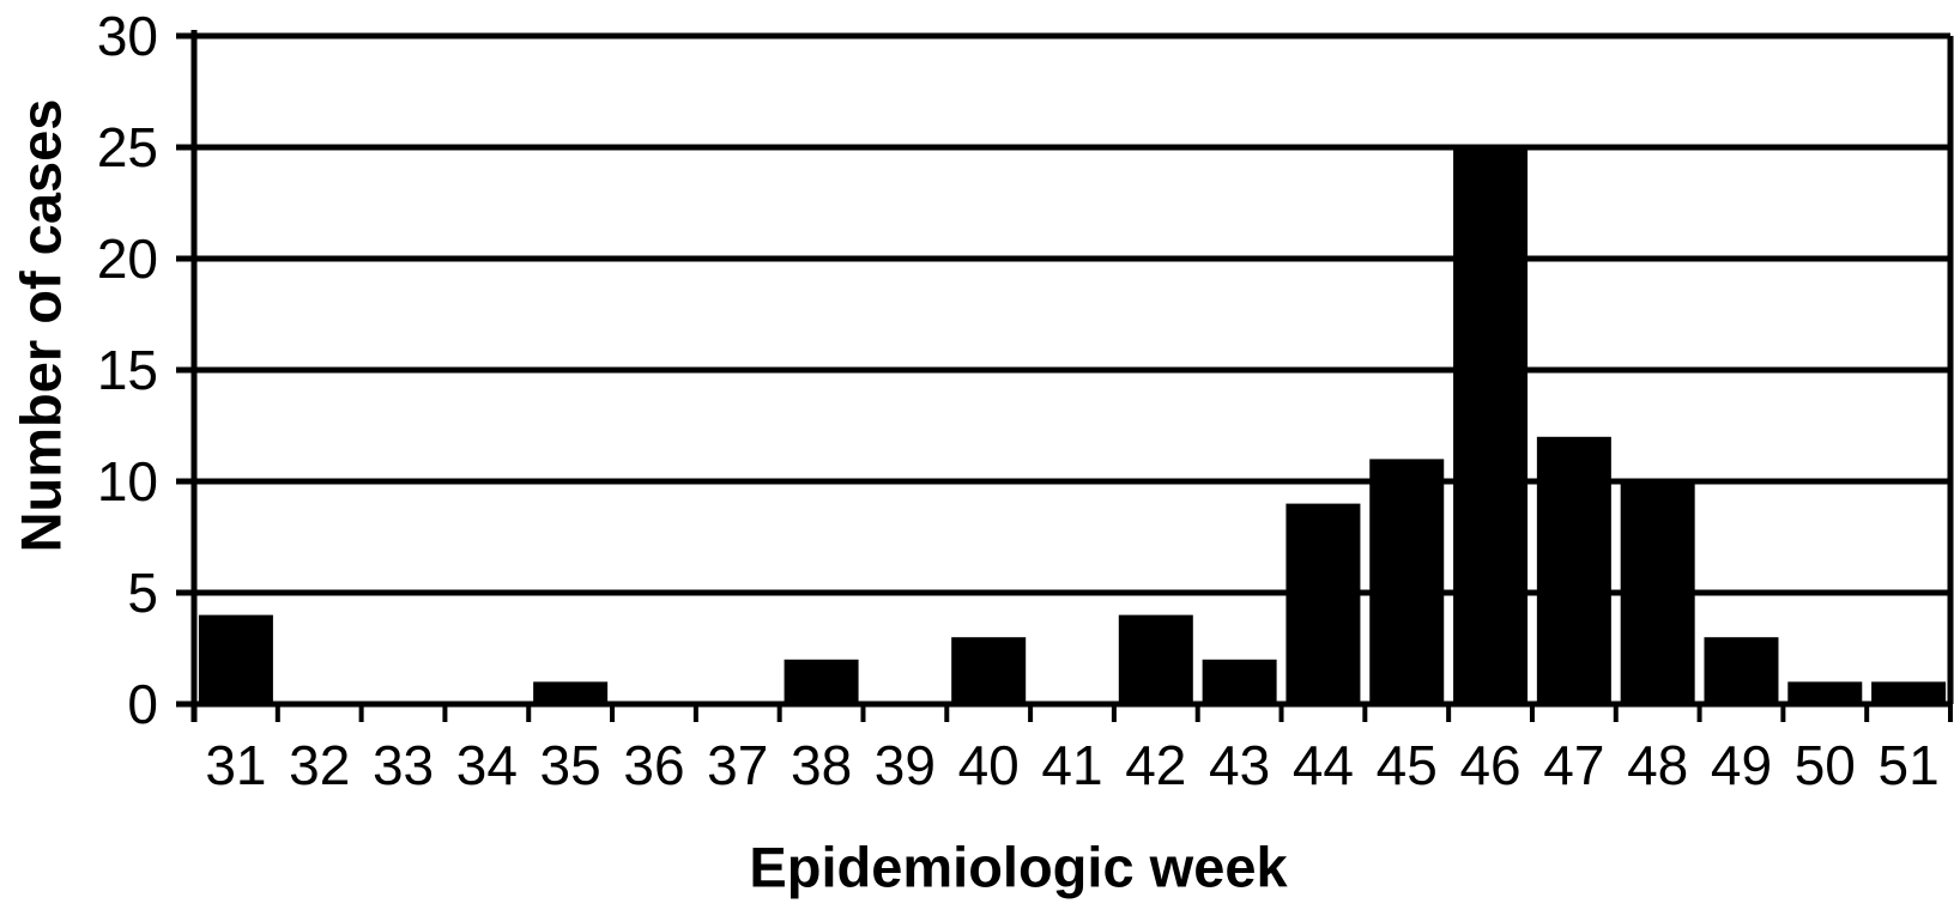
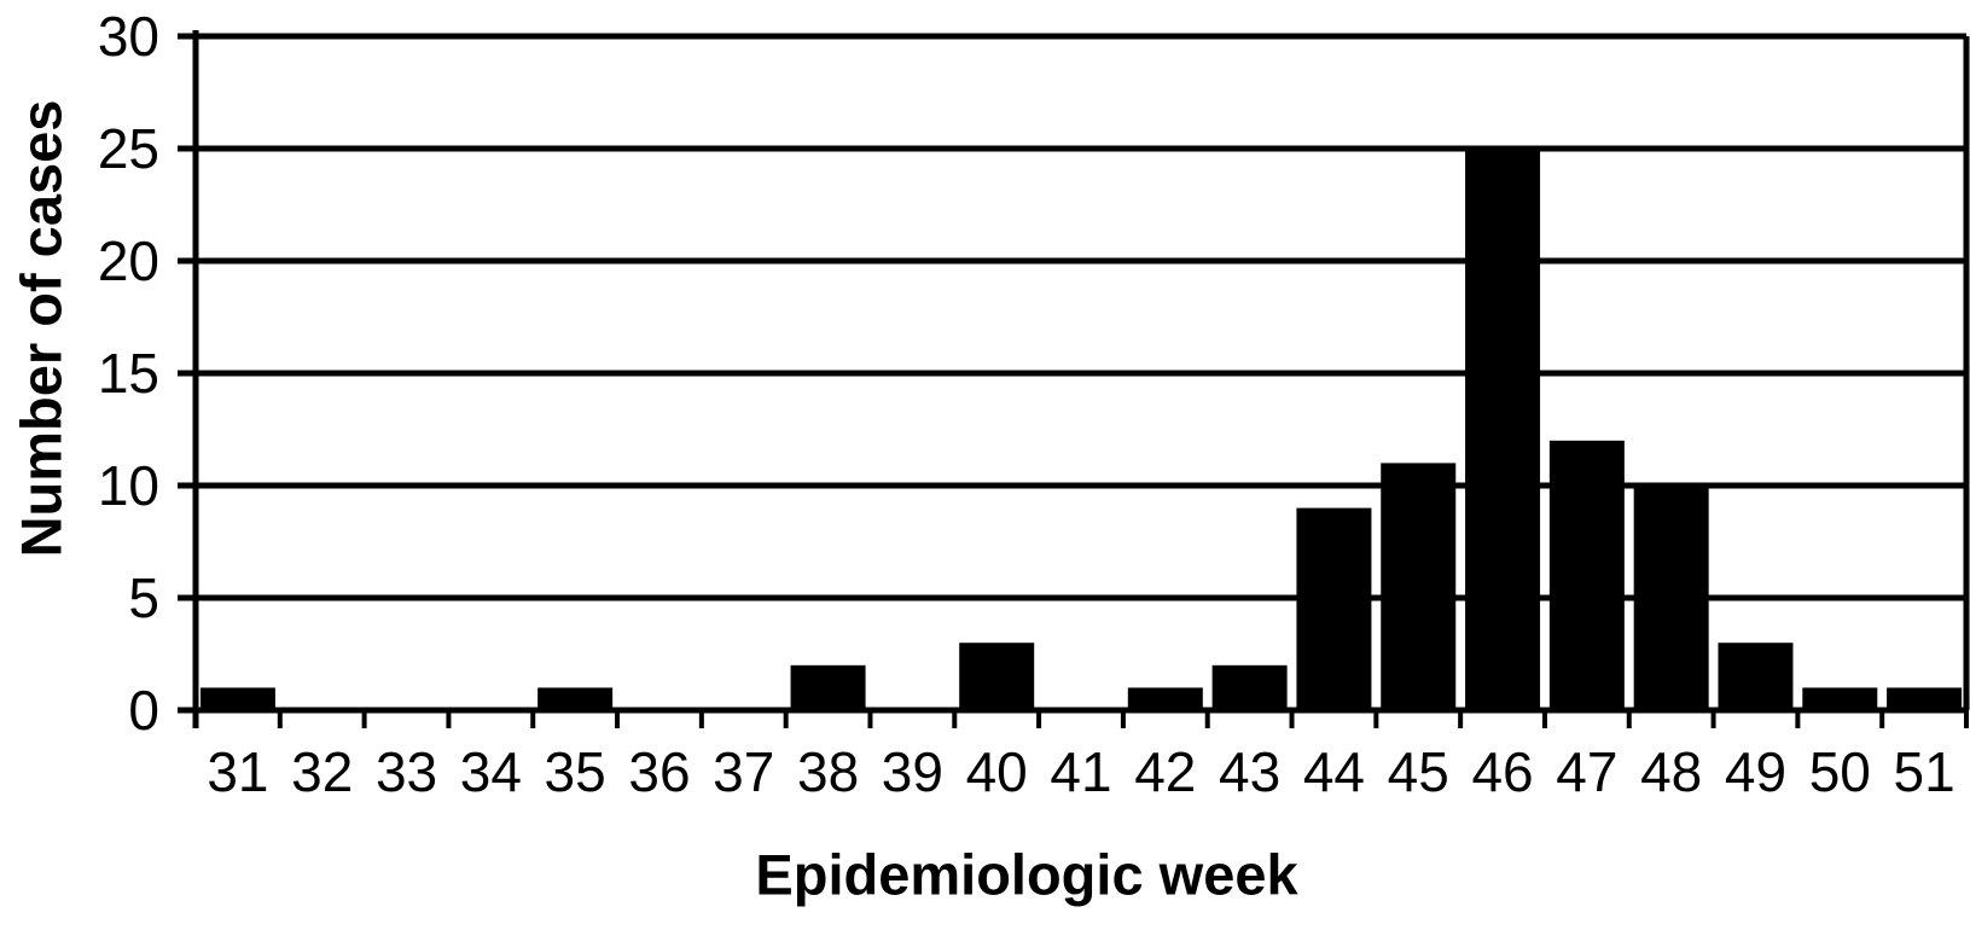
31: 4 -> 1
42: 4 -> 1
